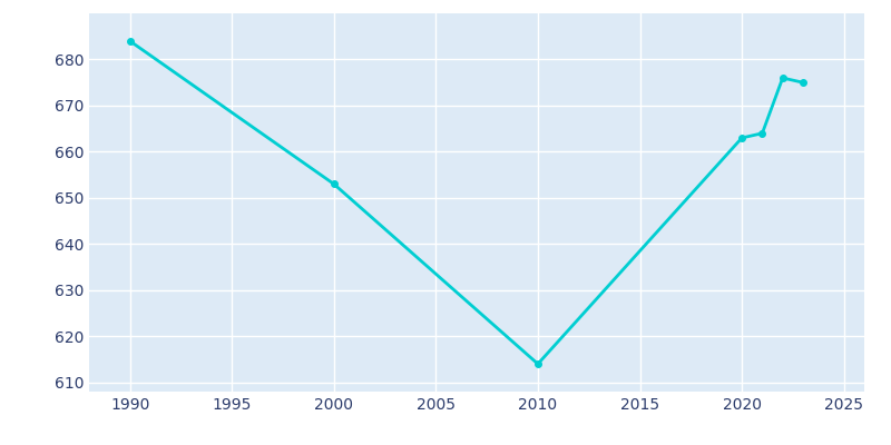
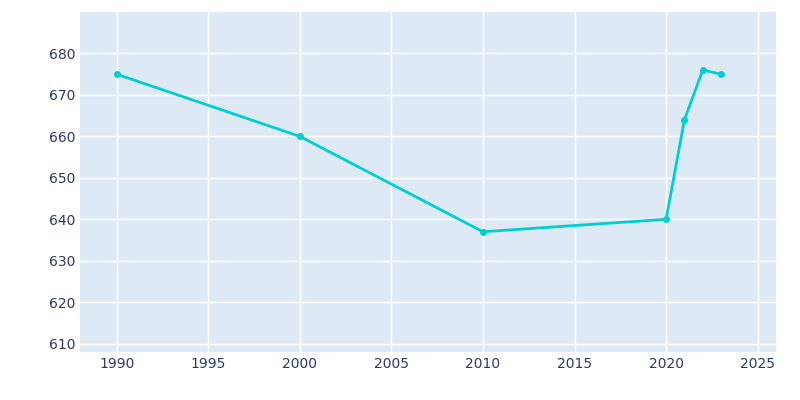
1990: 684 -> 675
2000: 653 -> 660
2010: 614 -> 637
2020: 663 -> 640
